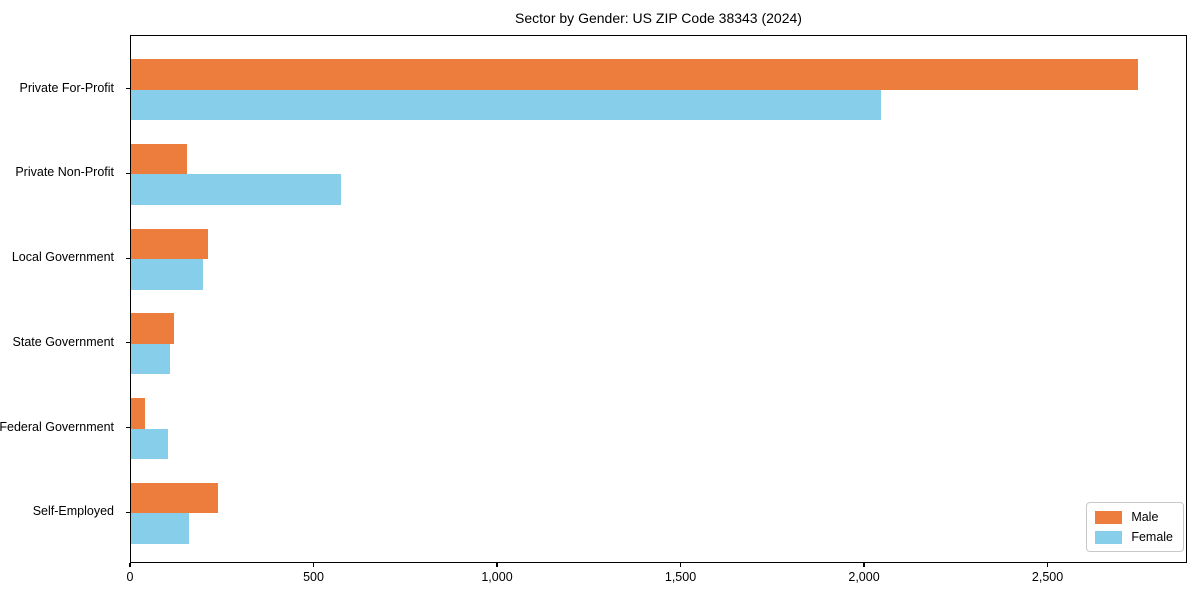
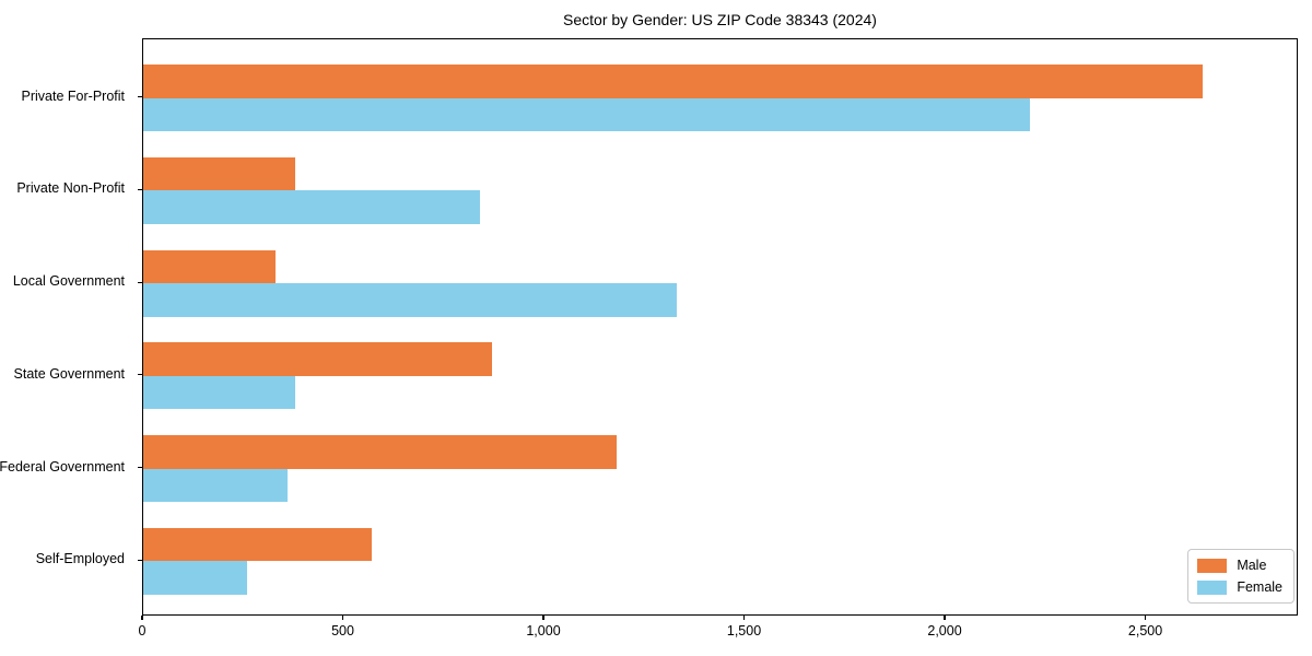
Male/Private For-Profit: 2740 -> 2640
Female/Private For-Profit: 2040 -> 2210
Male/Private Non-Profit: 150 -> 380
Female/Private Non-Profit: 570 -> 840
Male/Local Government: 210 -> 330
Female/Local Government: 200 -> 1330
Male/State Government: 120 -> 870
Female/State Government: 110 -> 380
Male/Federal Government: 40 -> 1180
Female/Federal Government: 100 -> 360
Male/Self-Employed: 240 -> 570
Female/Self-Employed: 160 -> 260
